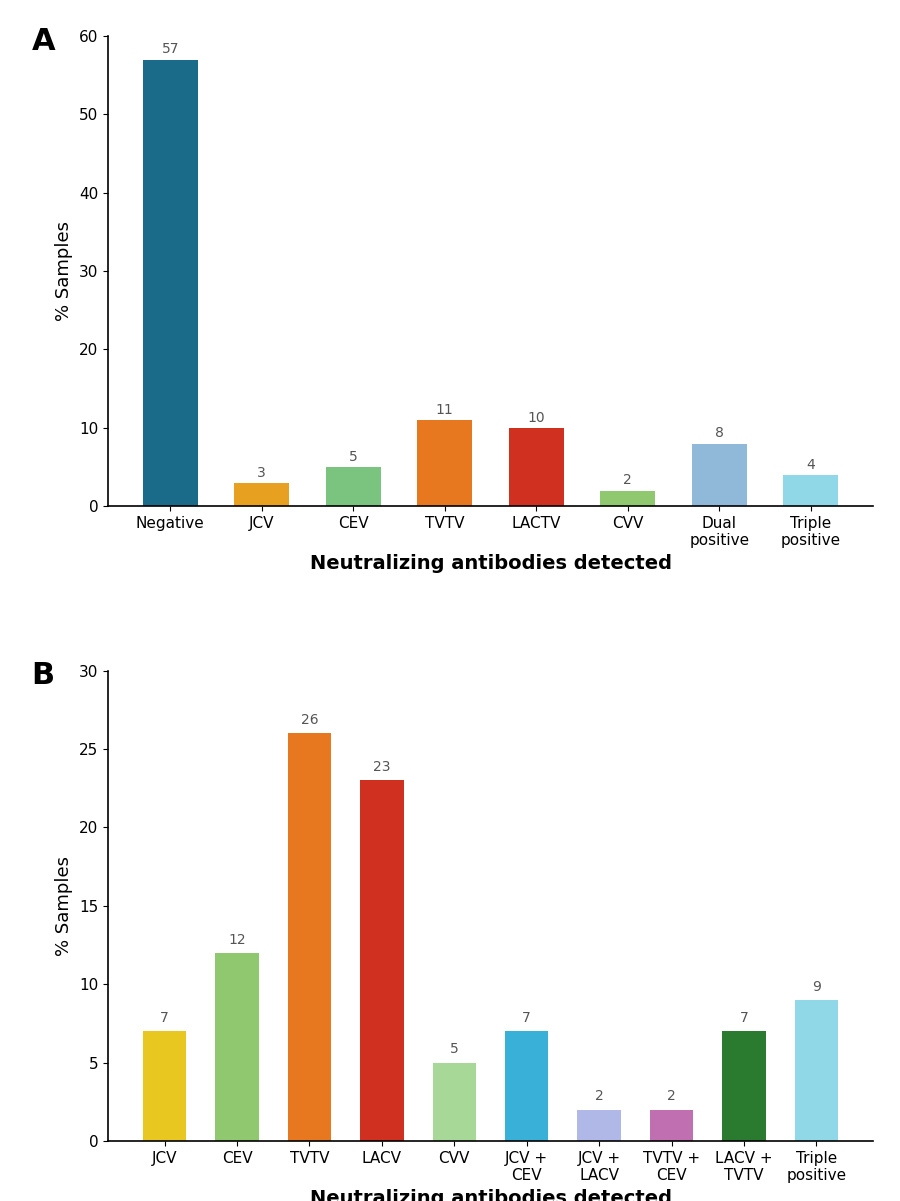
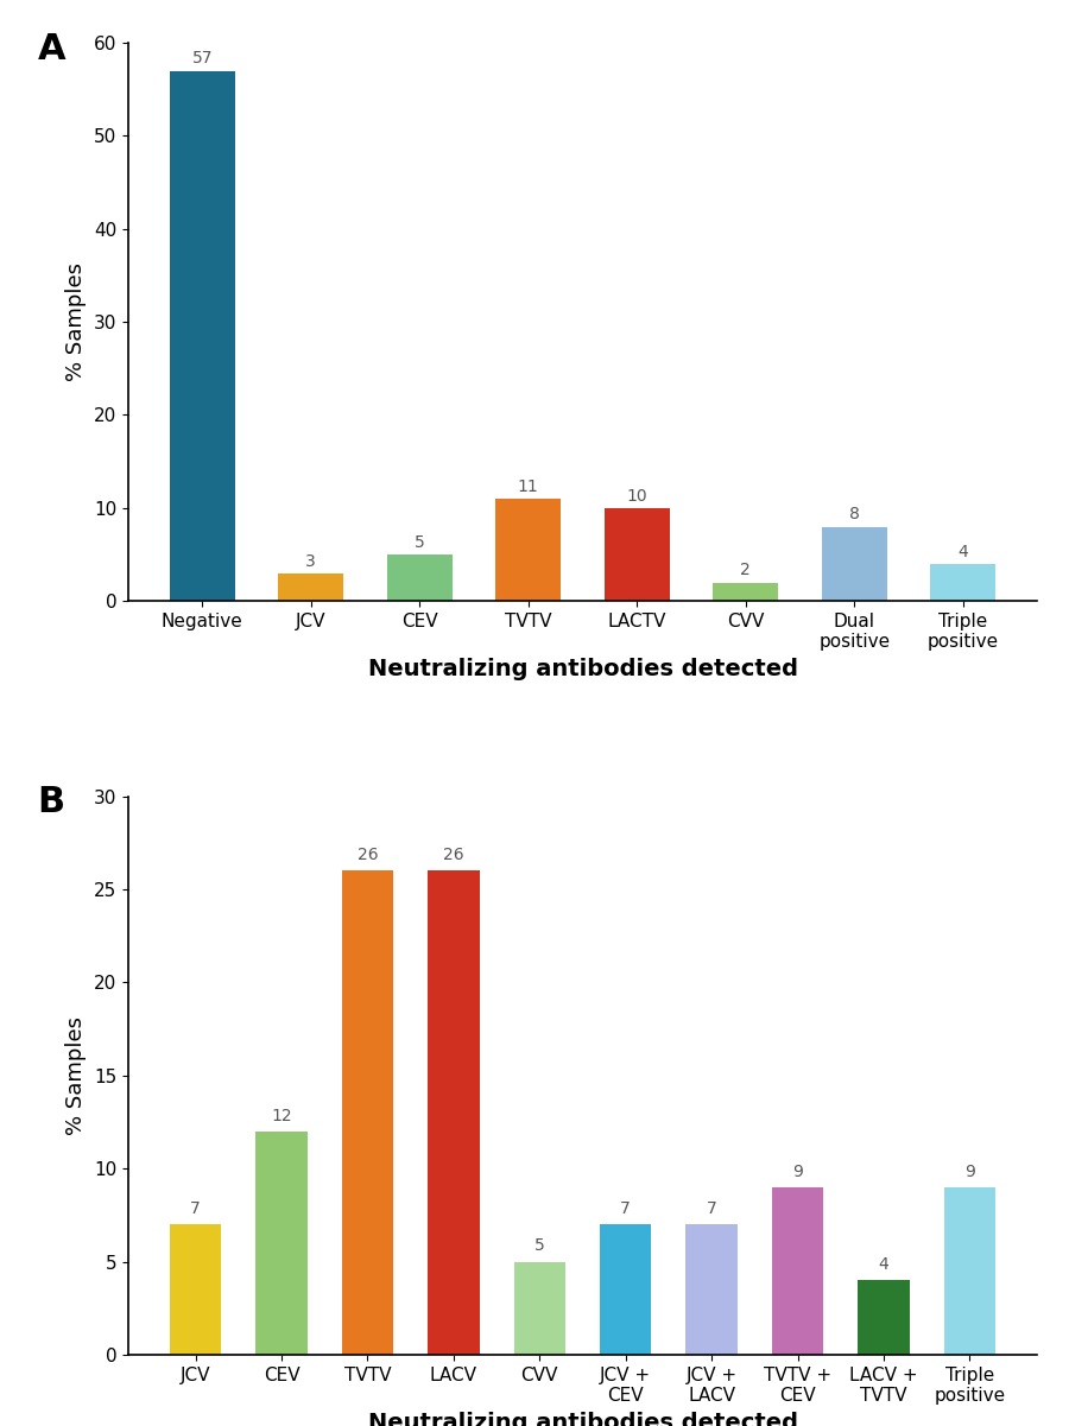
LACV: 23 -> 26
JCV + LACV: 2 -> 7
TVTV + CEV: 2 -> 9
LACV + TVTV: 7 -> 4
